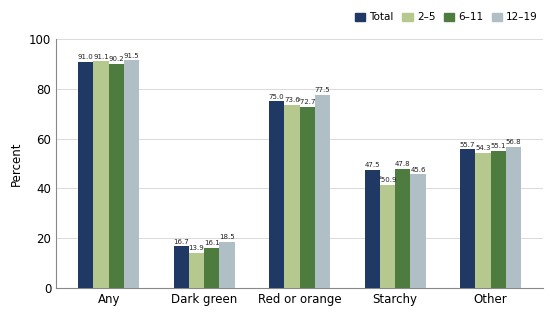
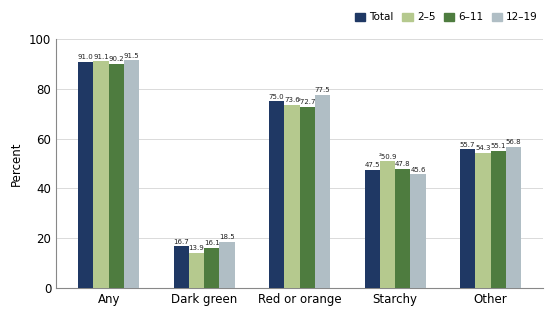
2–5/Starchy: 41.5 -> 50.9
